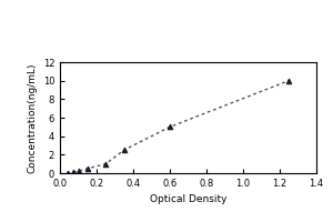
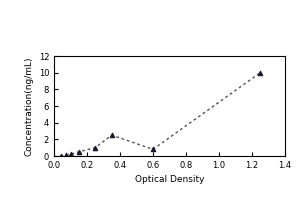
0.6: 5.0 -> 0.8
